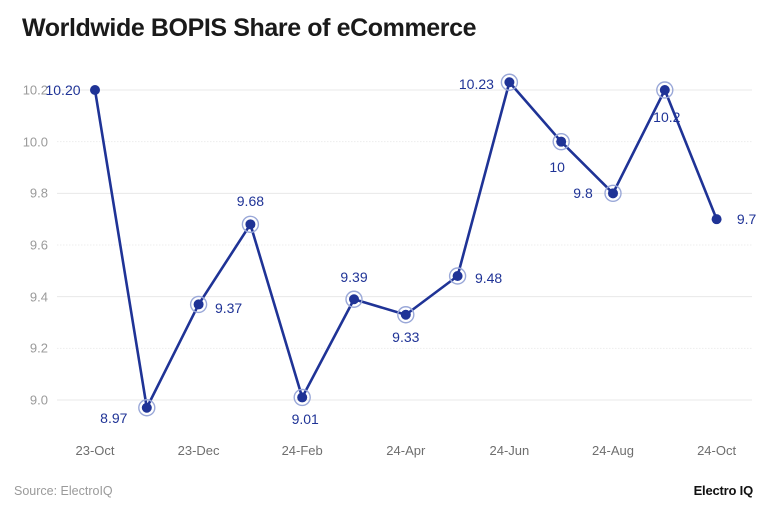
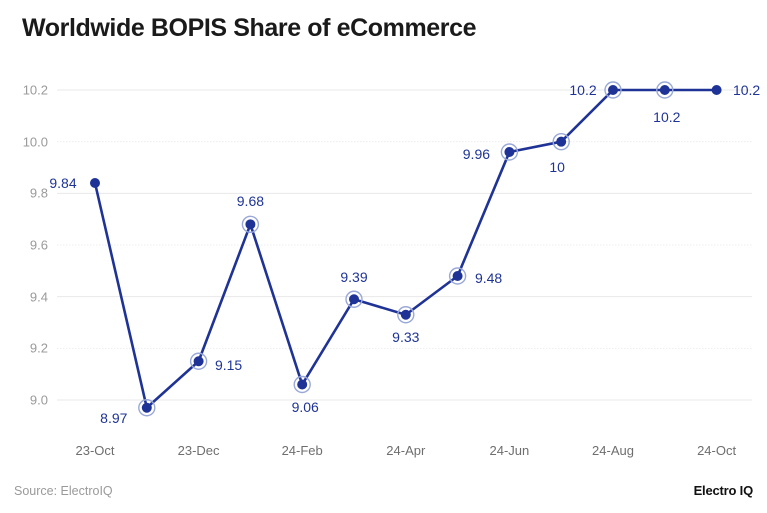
23-Oct: 10.20 -> 9.84
23-Dec: 9.37 -> 9.15
24-Feb: 9.01 -> 9.06
24-Jun: 10.23 -> 9.96
24-Aug: 9.8 -> 10.2
24-Oct: 9.7 -> 10.2
